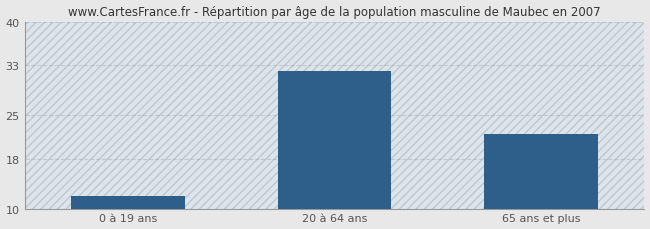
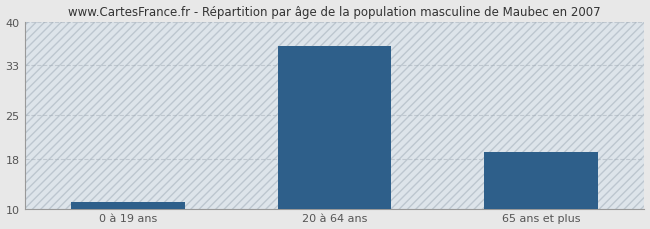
0 à 19 ans: 12 -> 11
20 à 64 ans: 32 -> 36
65 ans et plus: 22 -> 19
